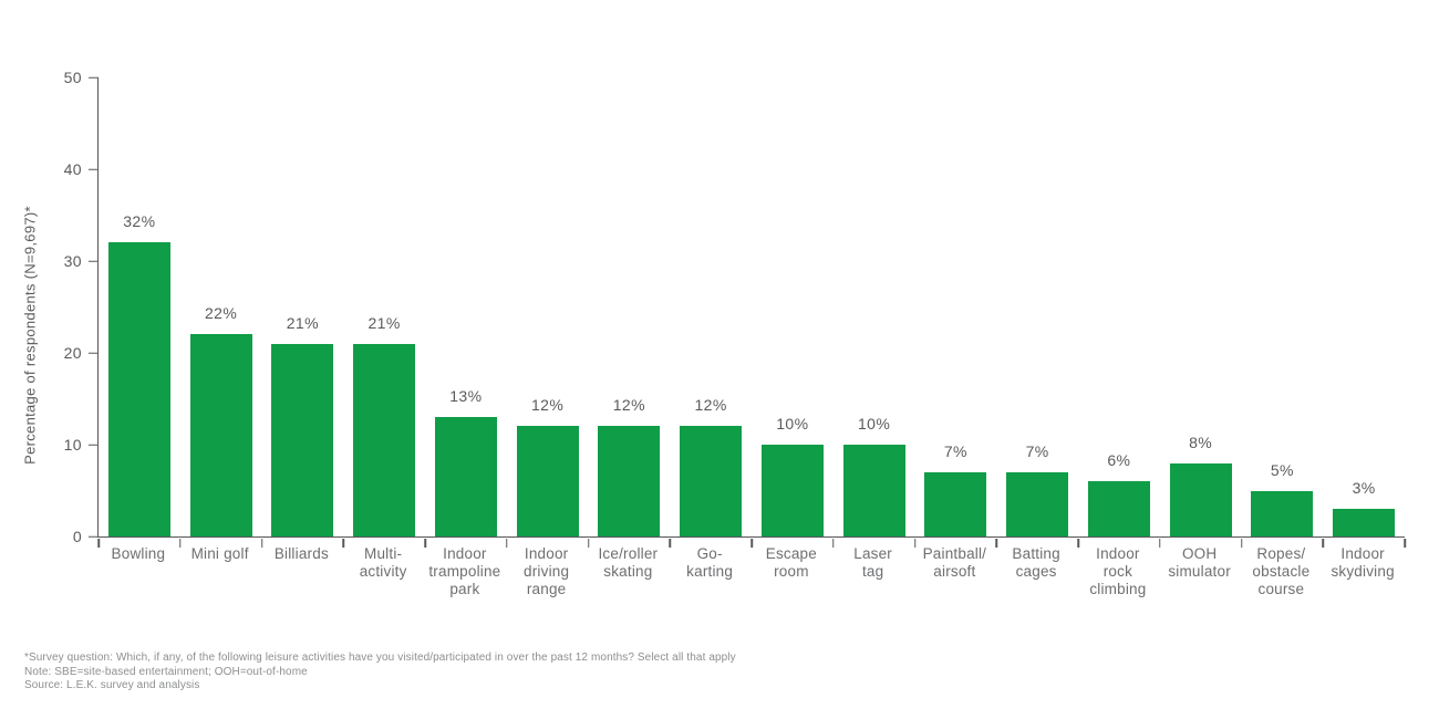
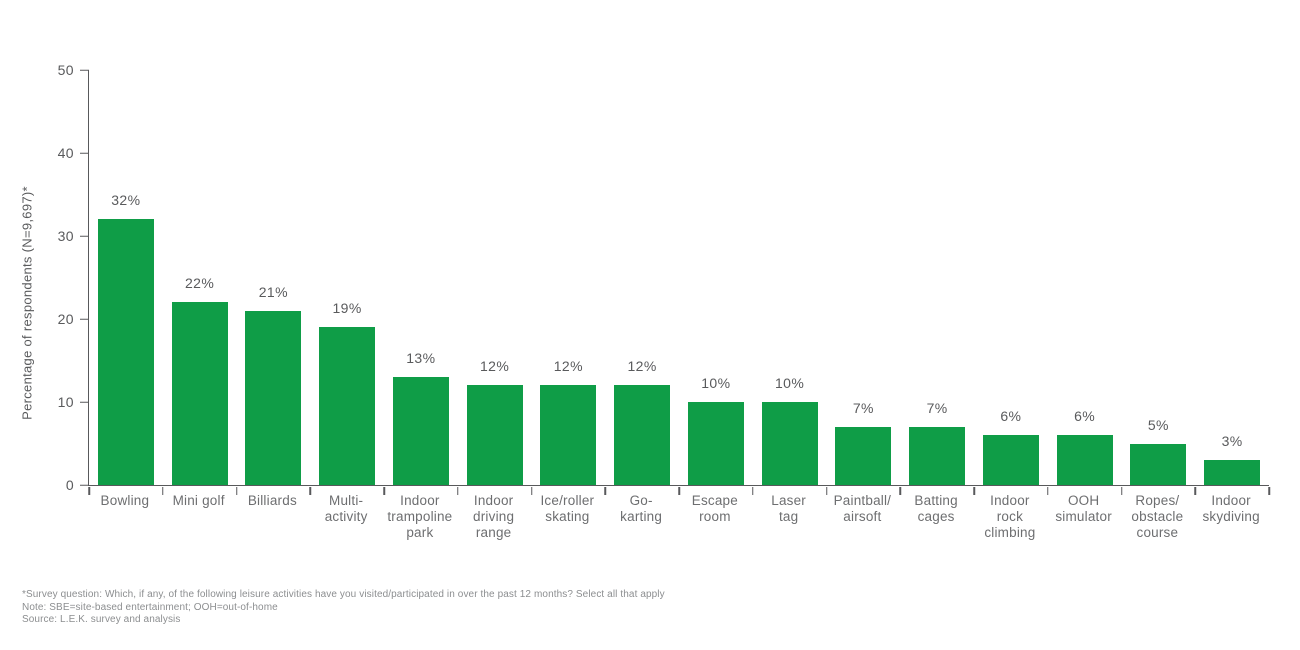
Multi- activity: 21% -> 19%
OOH simulator: 8% -> 6%
